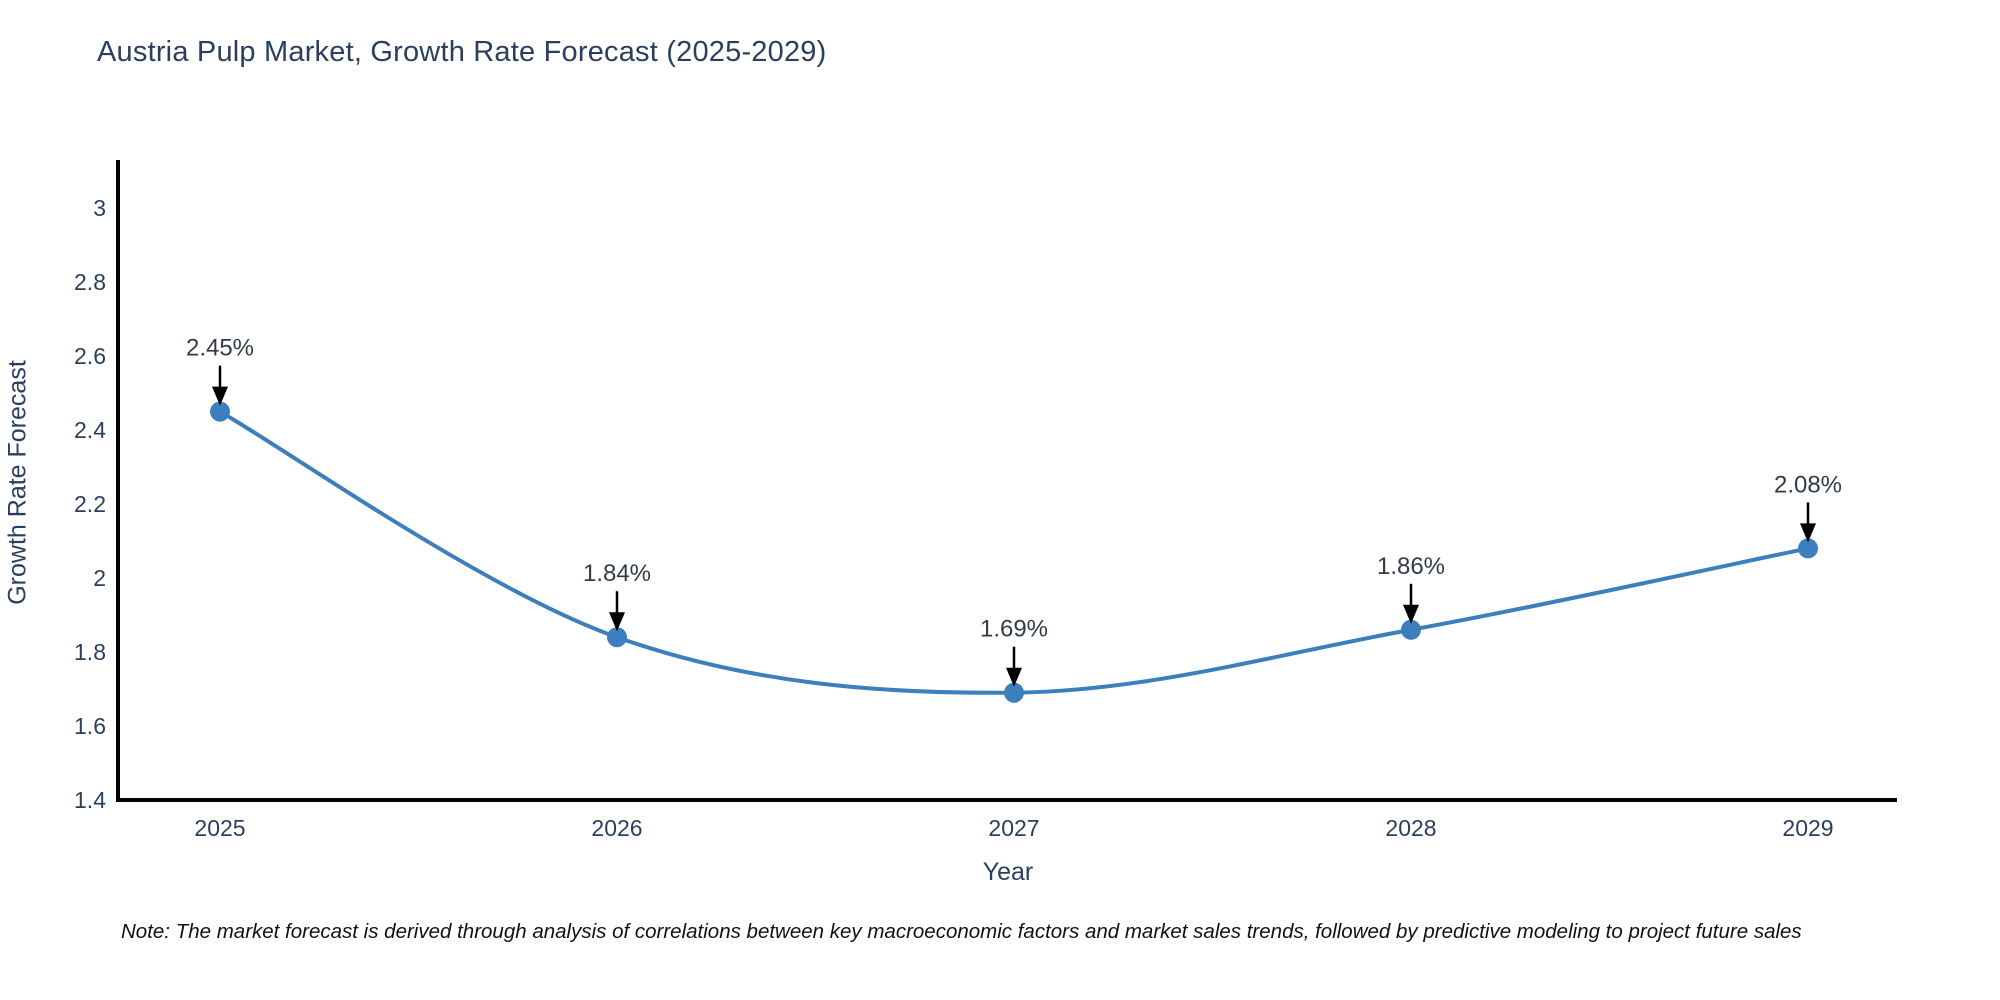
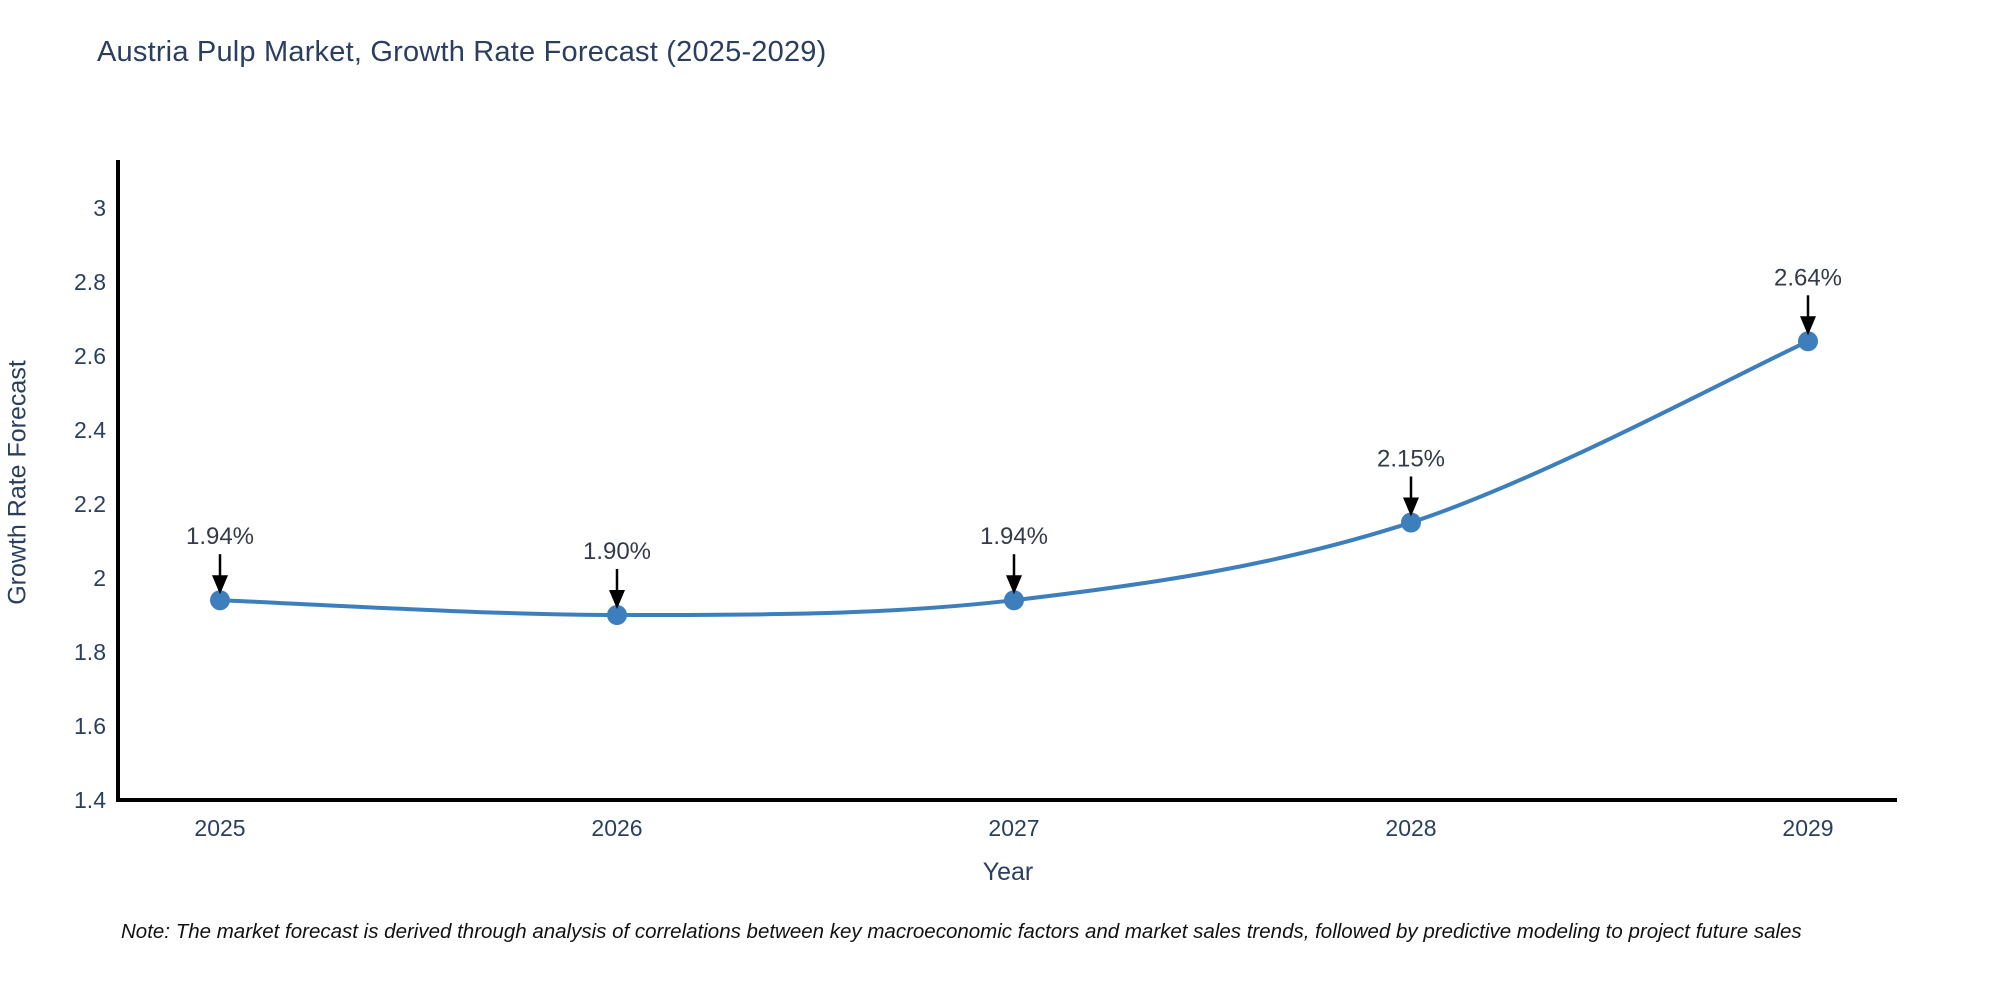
2025: 2.45% -> 1.94%
2026: 1.84% -> 1.90%
2027: 1.69% -> 1.94%
2028: 1.86% -> 2.15%
2029: 2.08% -> 2.64%
